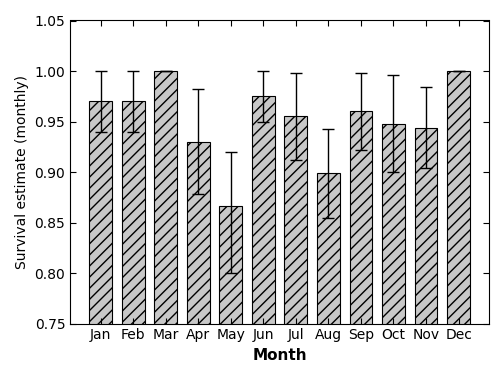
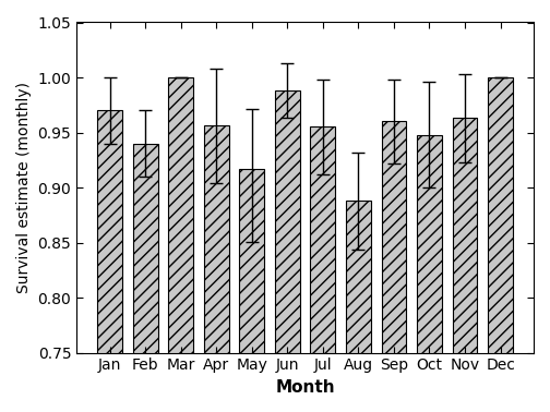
Feb: 0.970 -> 0.940
Apr: 0.930 -> 0.956
May: 0.866 -> 0.917
Jun: 0.975 -> 0.988
Aug: 0.899 -> 0.888
Nov: 0.944 -> 0.963
